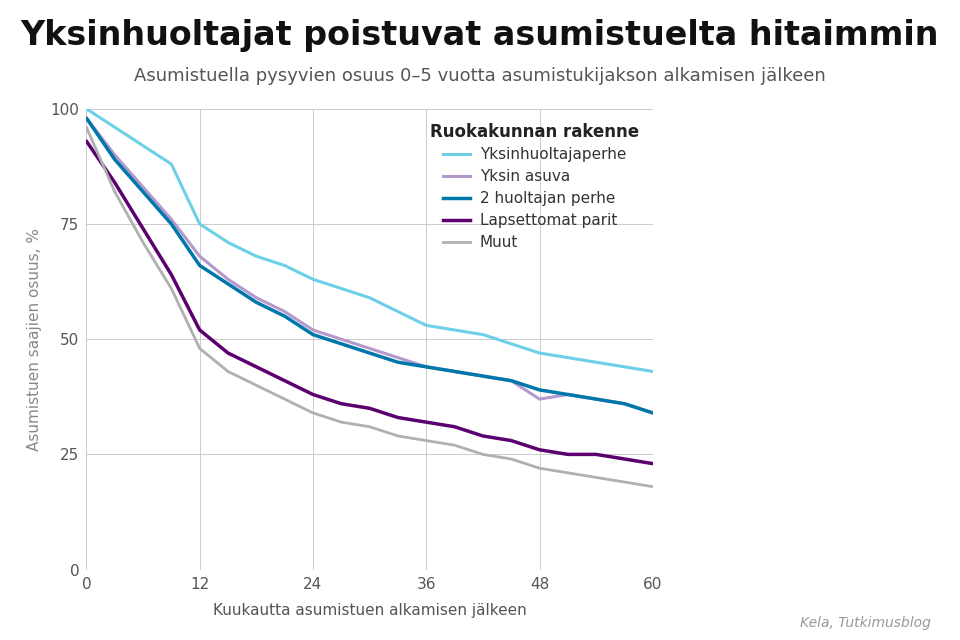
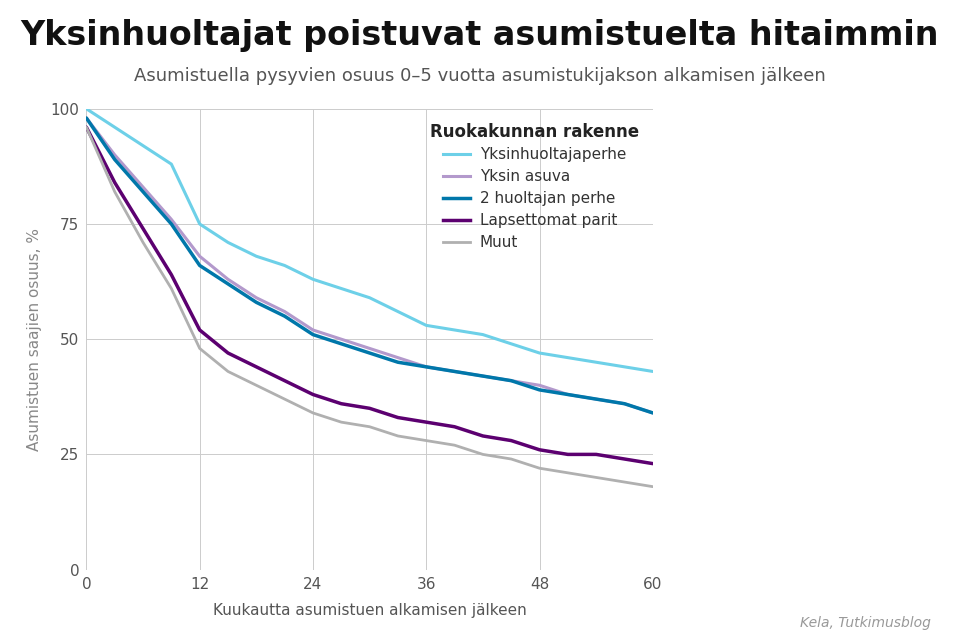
Lapsettomat parit/0: 93 -> 96
Yksin asuva/48: 37 -> 40
